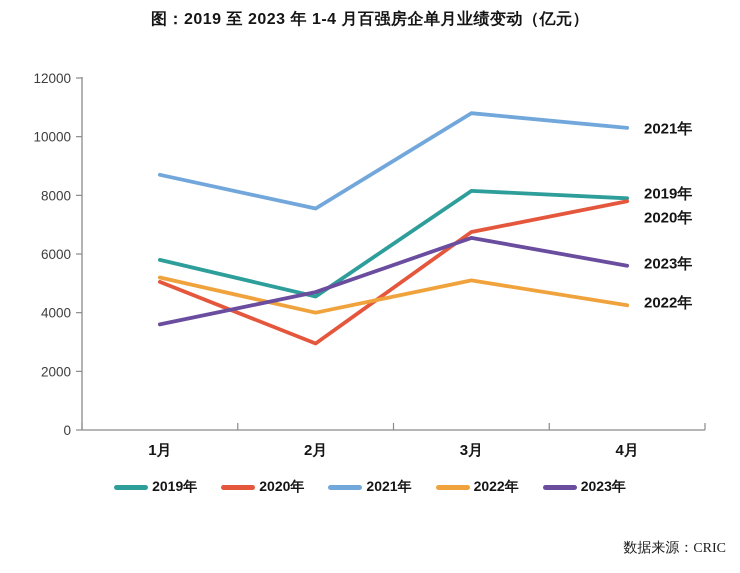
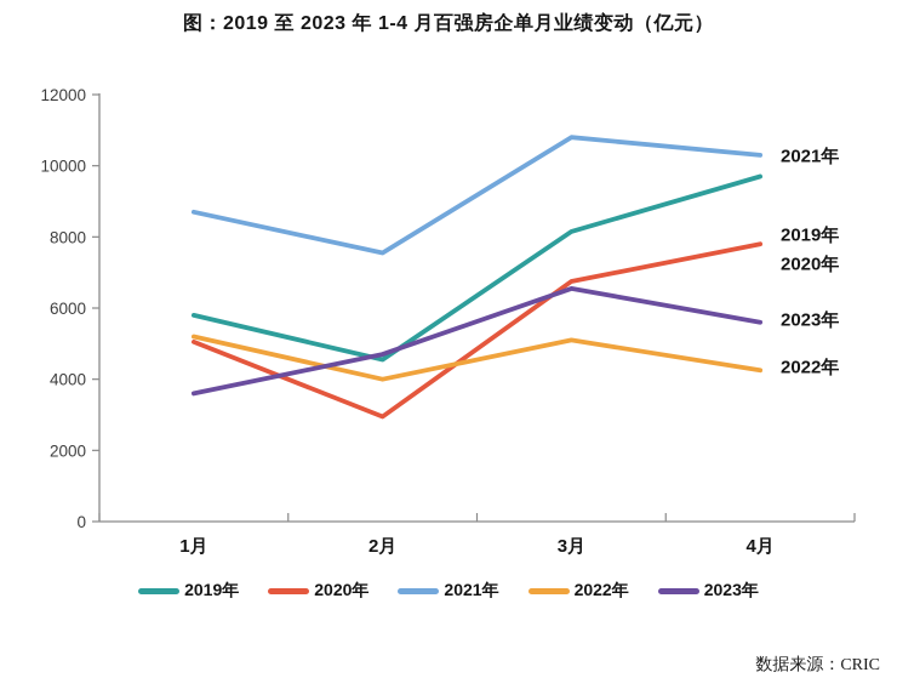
2019年/4月: 7900 -> 9700
